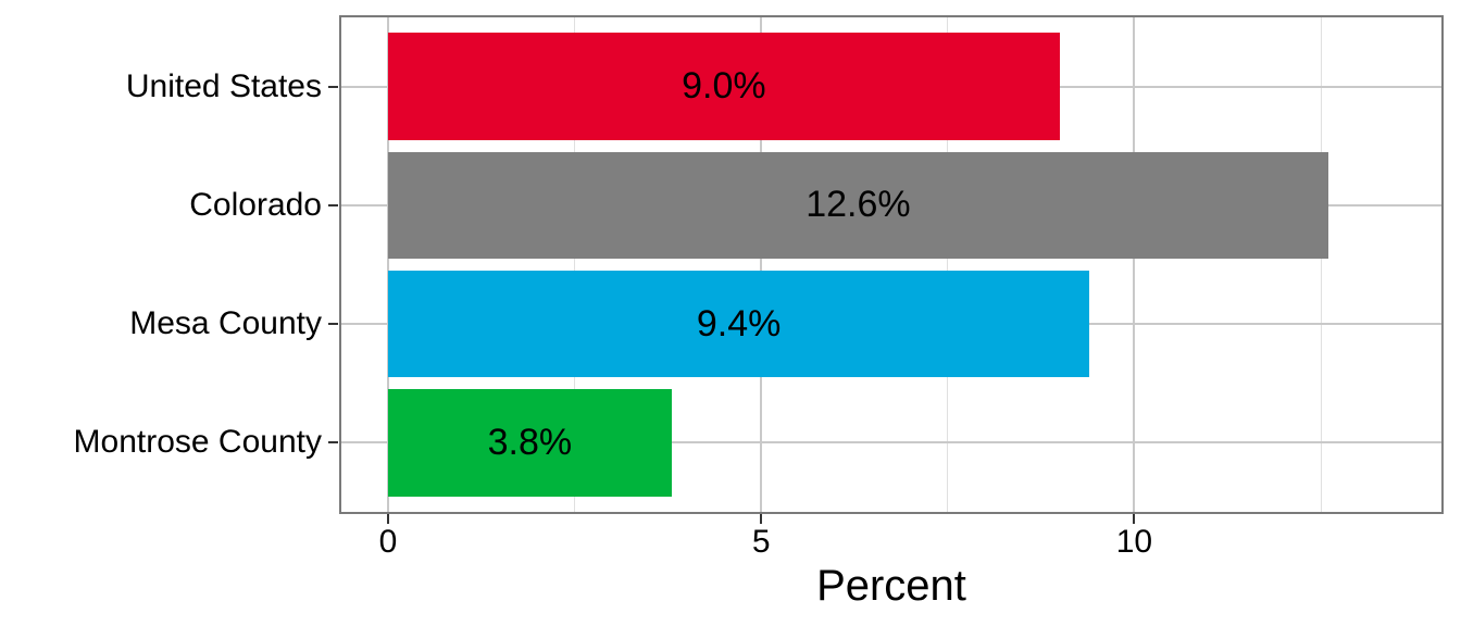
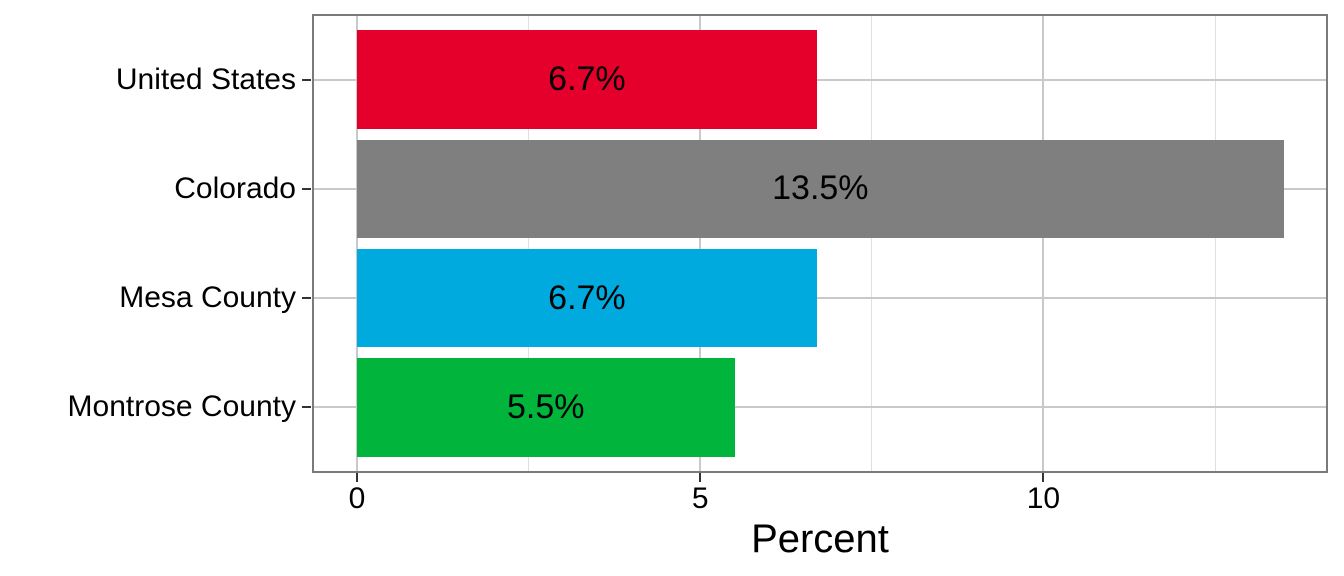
United States: 9.0% -> 6.7%
Colorado: 12.6% -> 13.5%
Mesa County: 9.4% -> 6.7%
Montrose County: 3.8% -> 5.5%
